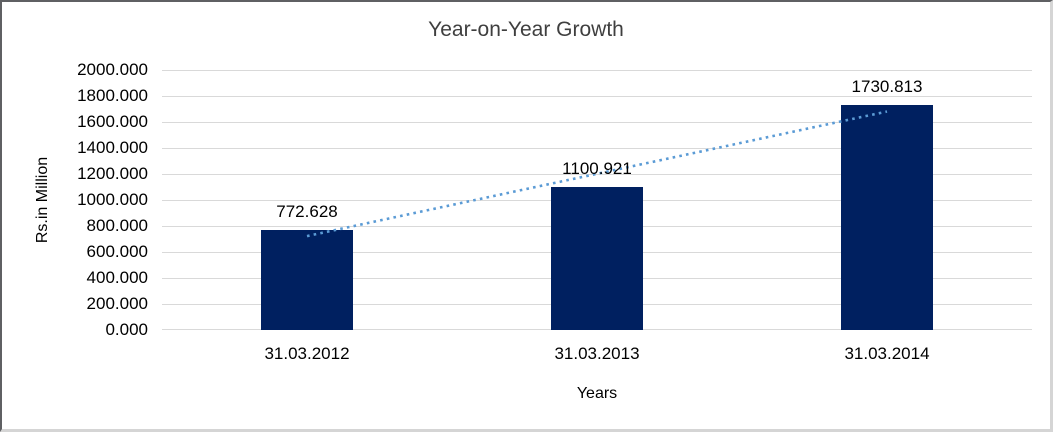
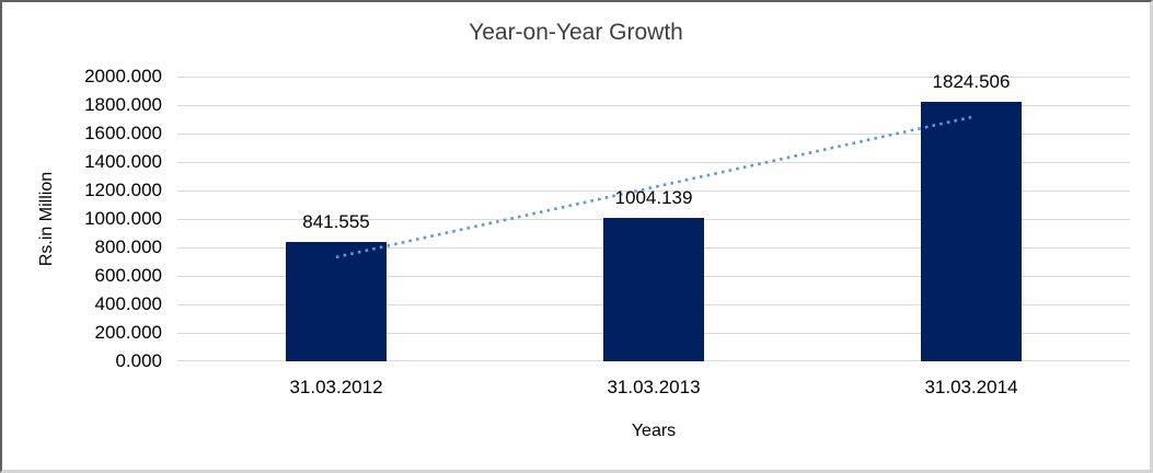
31.03.2012: 772.628 -> 841.555
31.03.2013: 1100.921 -> 1004.139
31.03.2014: 1730.813 -> 1824.506
